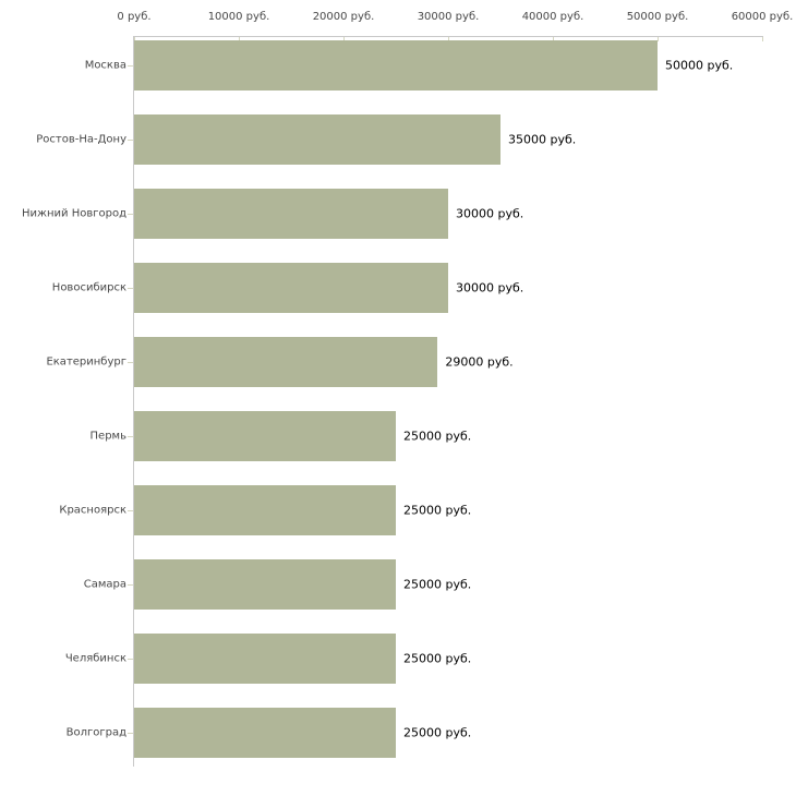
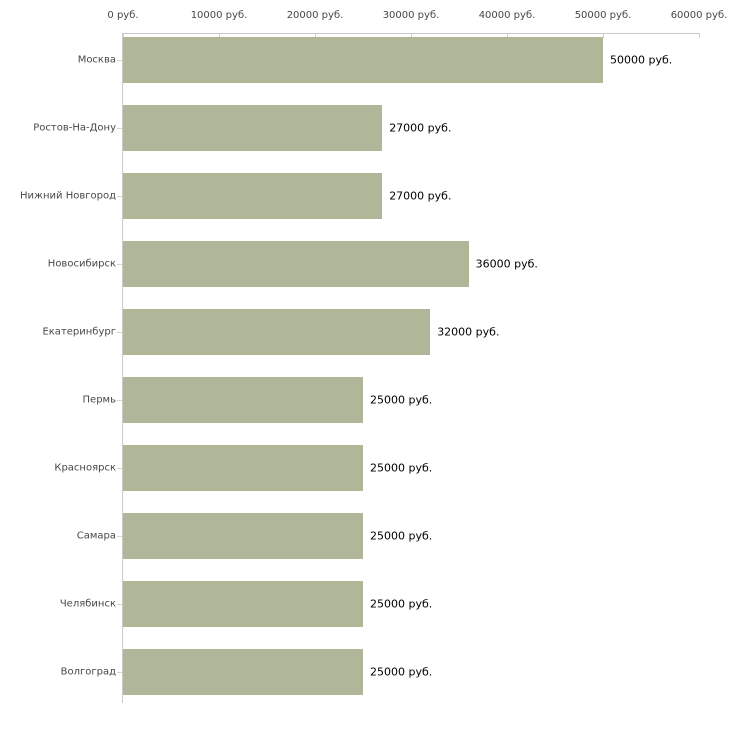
Ростов-На-Дону: 35000 -> 27000
Нижний Новгород: 30000 -> 27000
Новосибирск: 30000 -> 36000
Екатеринбург: 29000 -> 32000
